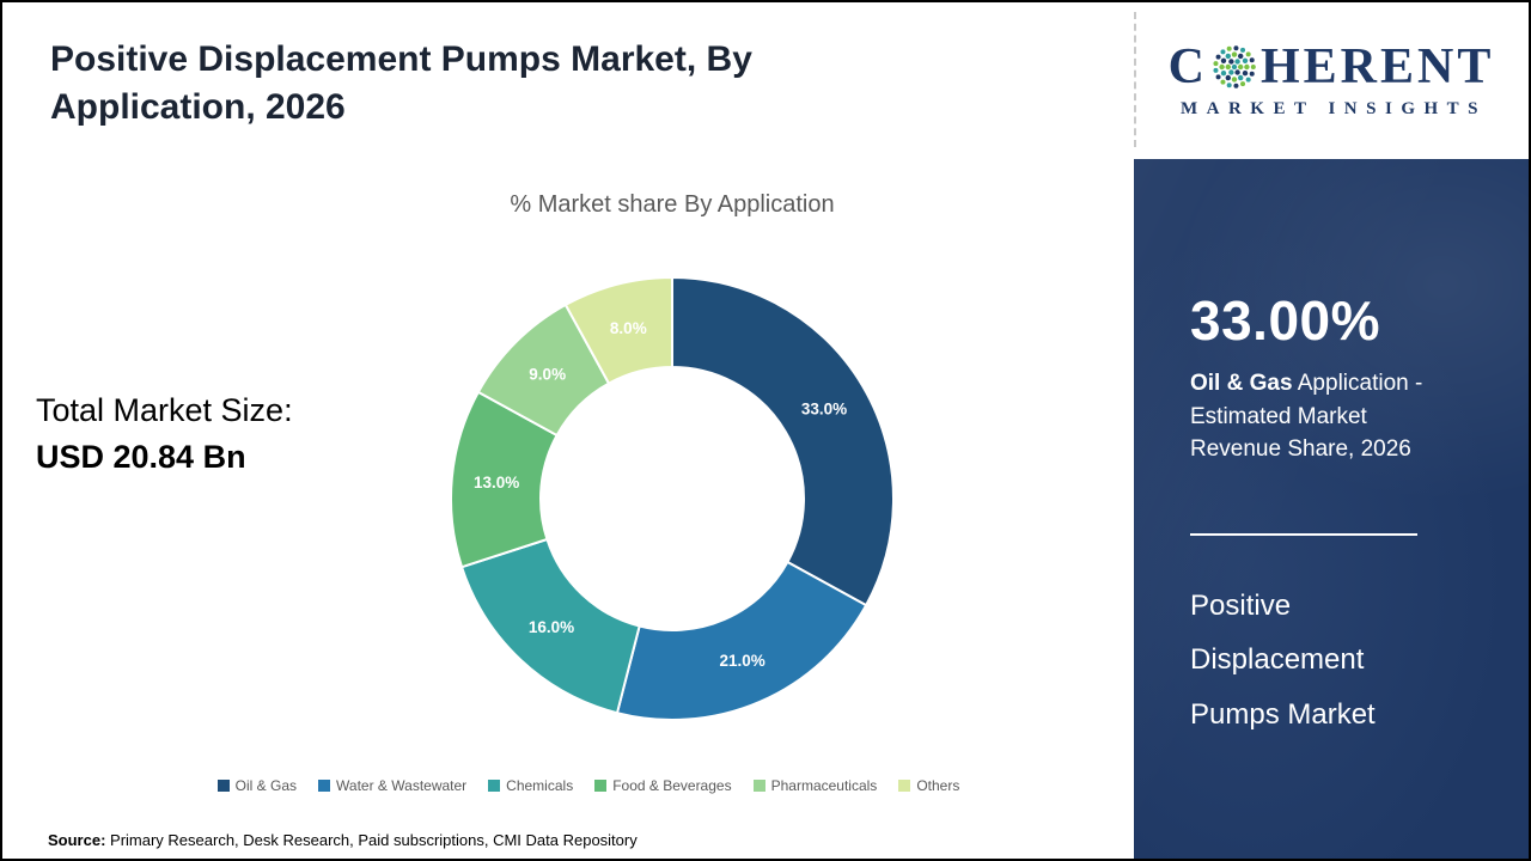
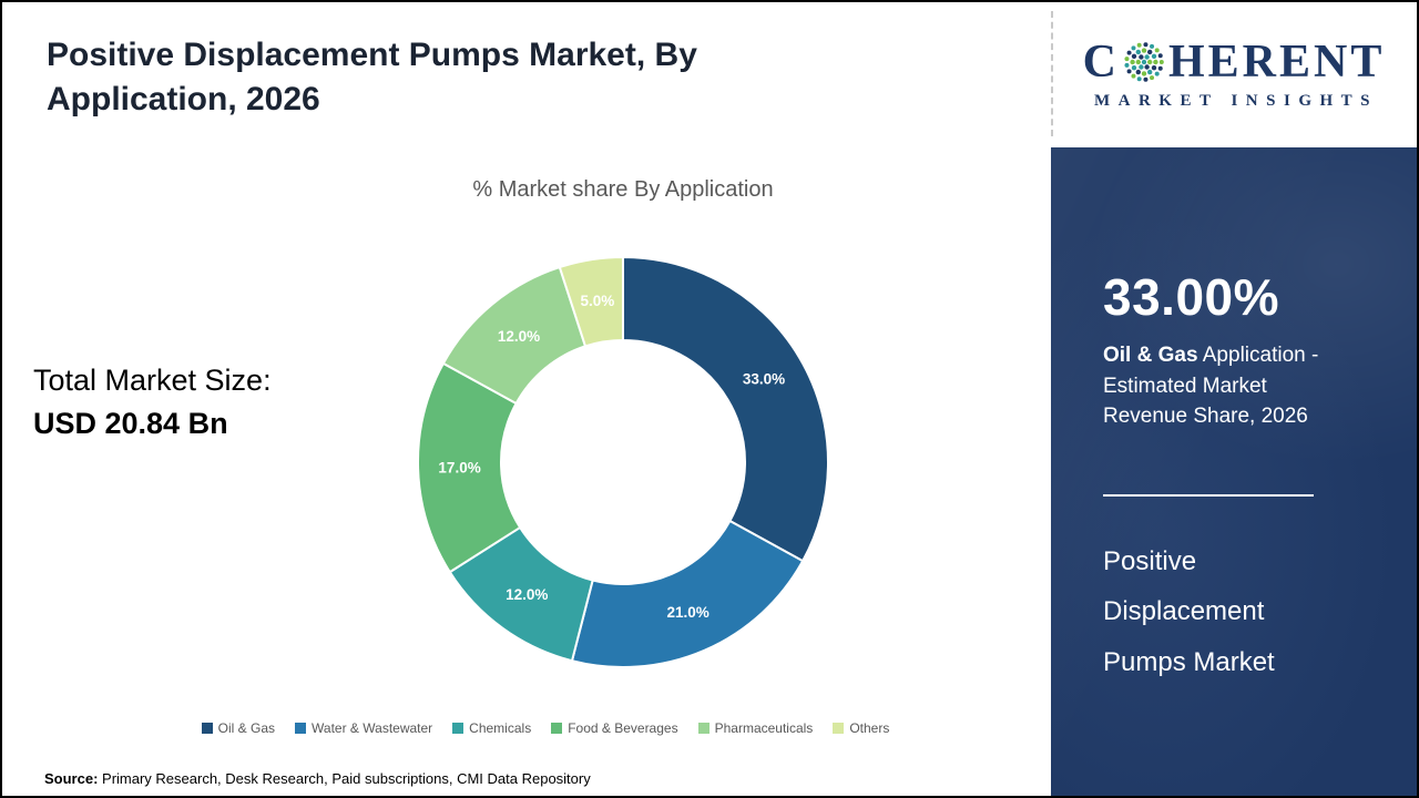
Chemicals: 16.0% -> 12.0%
Food & Beverages: 13.0% -> 17.0%
Pharmaceuticals: 9.0% -> 12.0%
Others: 8.0% -> 5.0%
